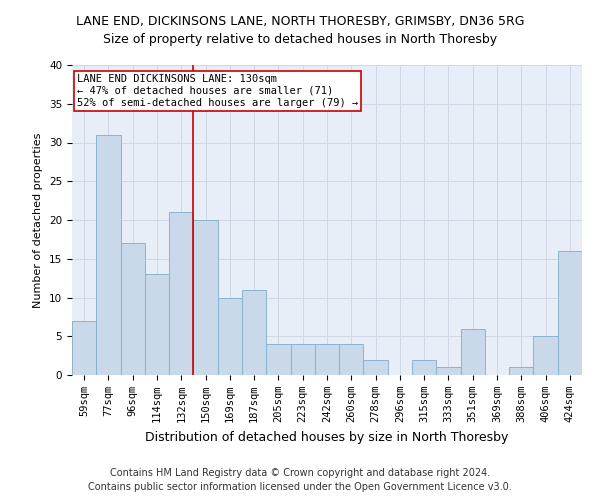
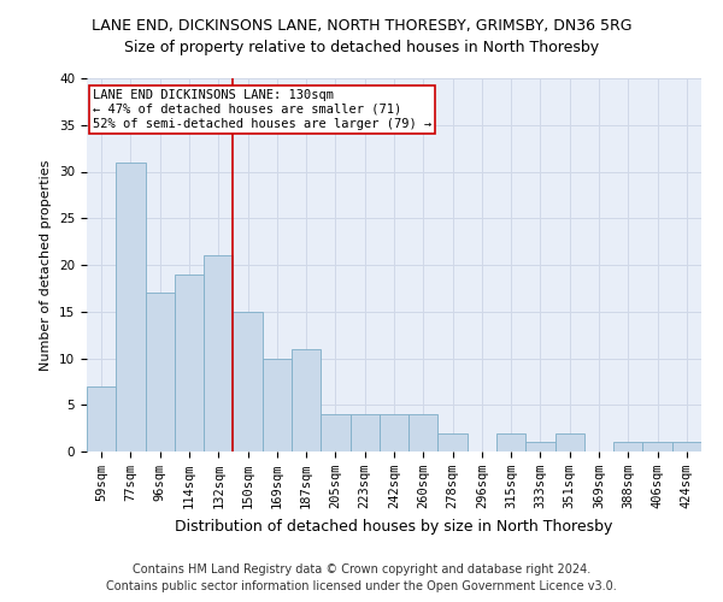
114sqm: 13 -> 19
150sqm: 20 -> 15
351sqm: 6 -> 2
406sqm: 5 -> 1
424sqm: 16 -> 1
